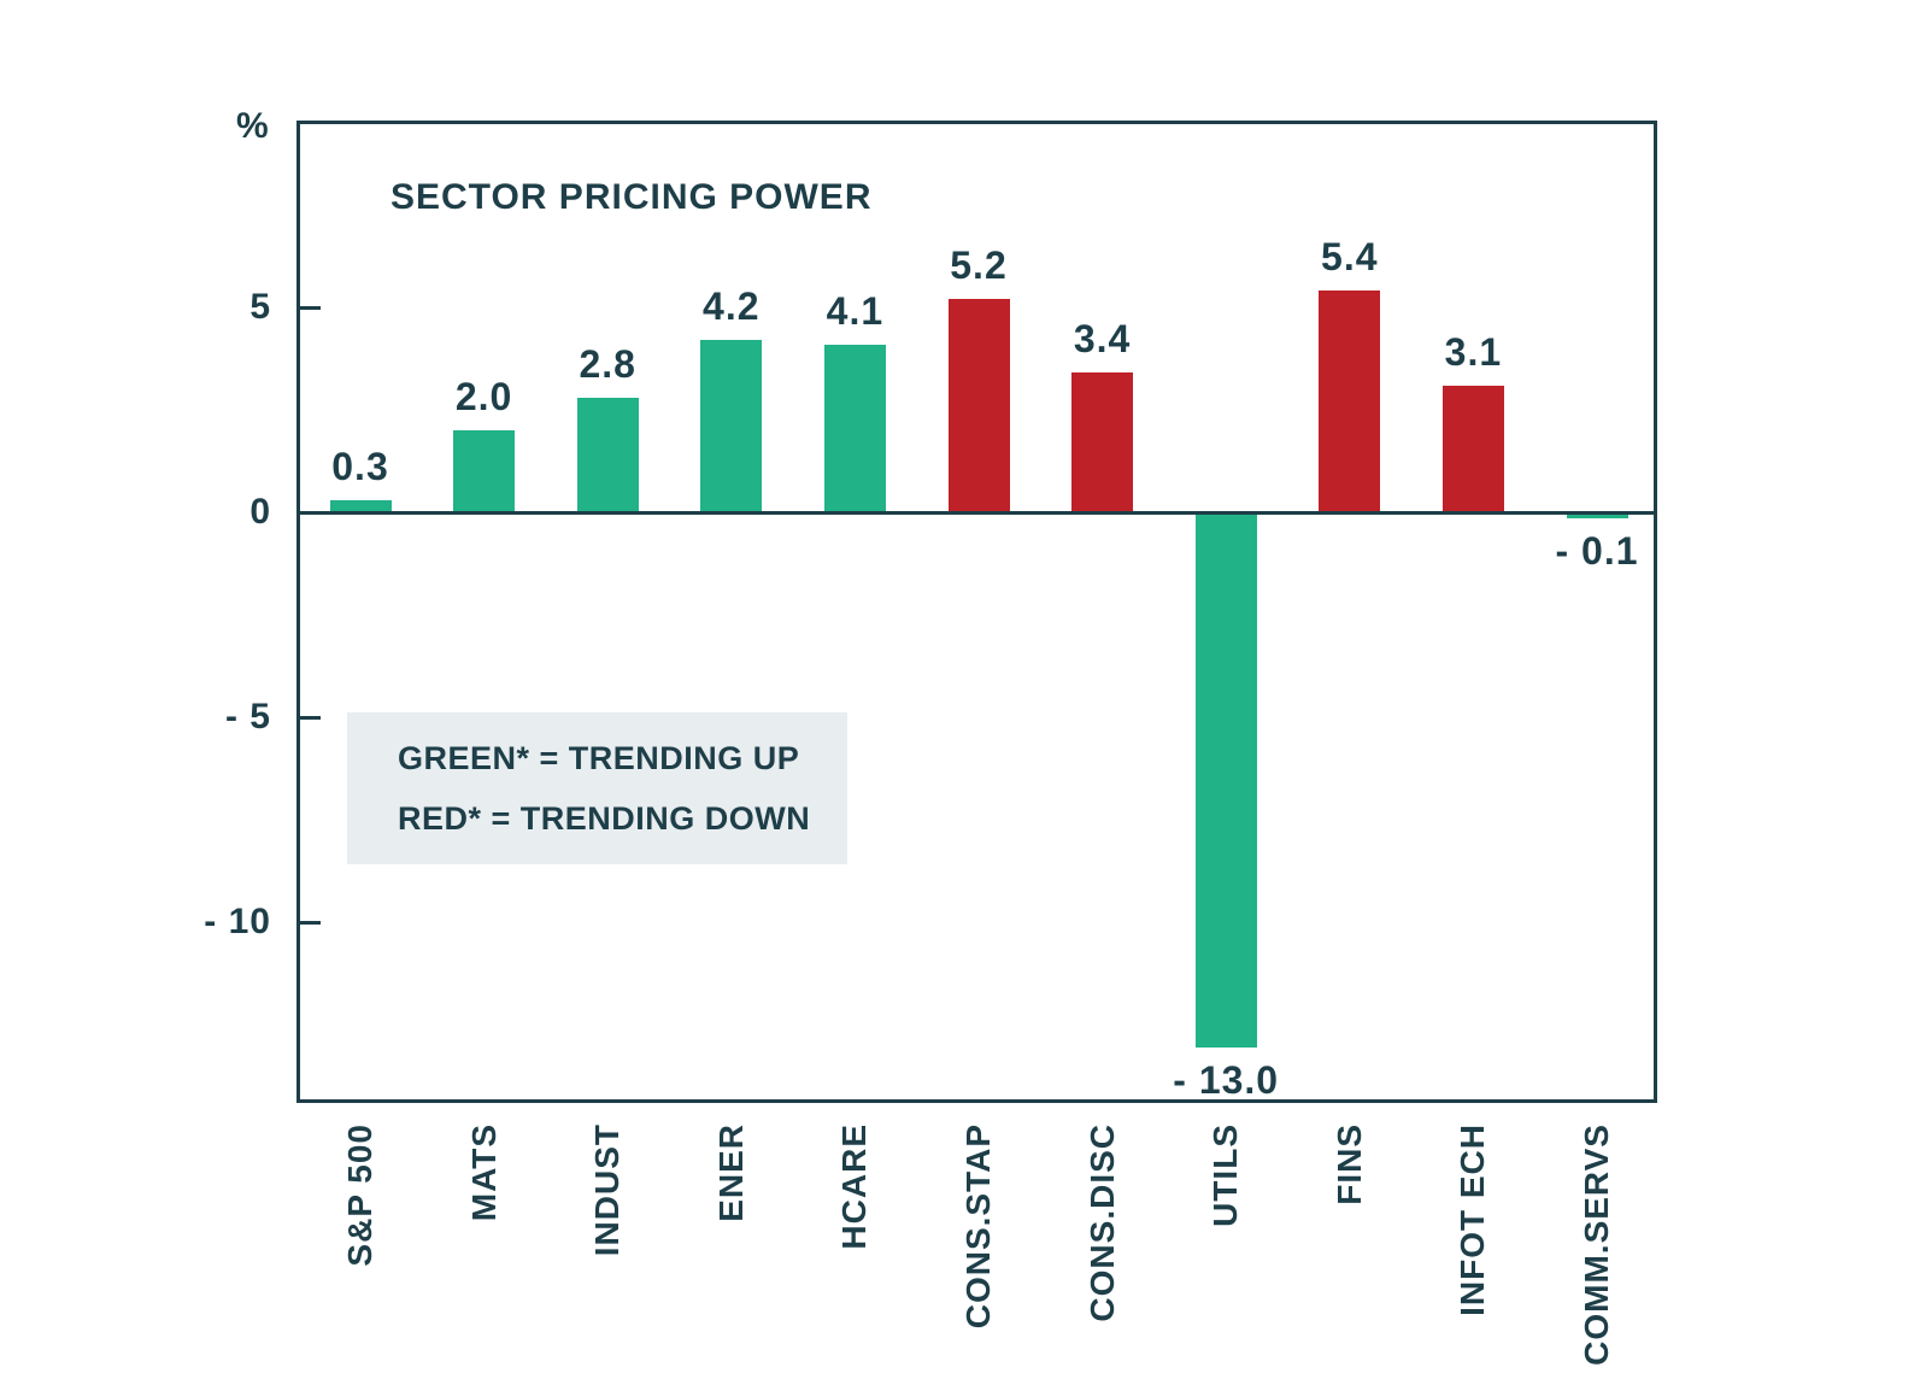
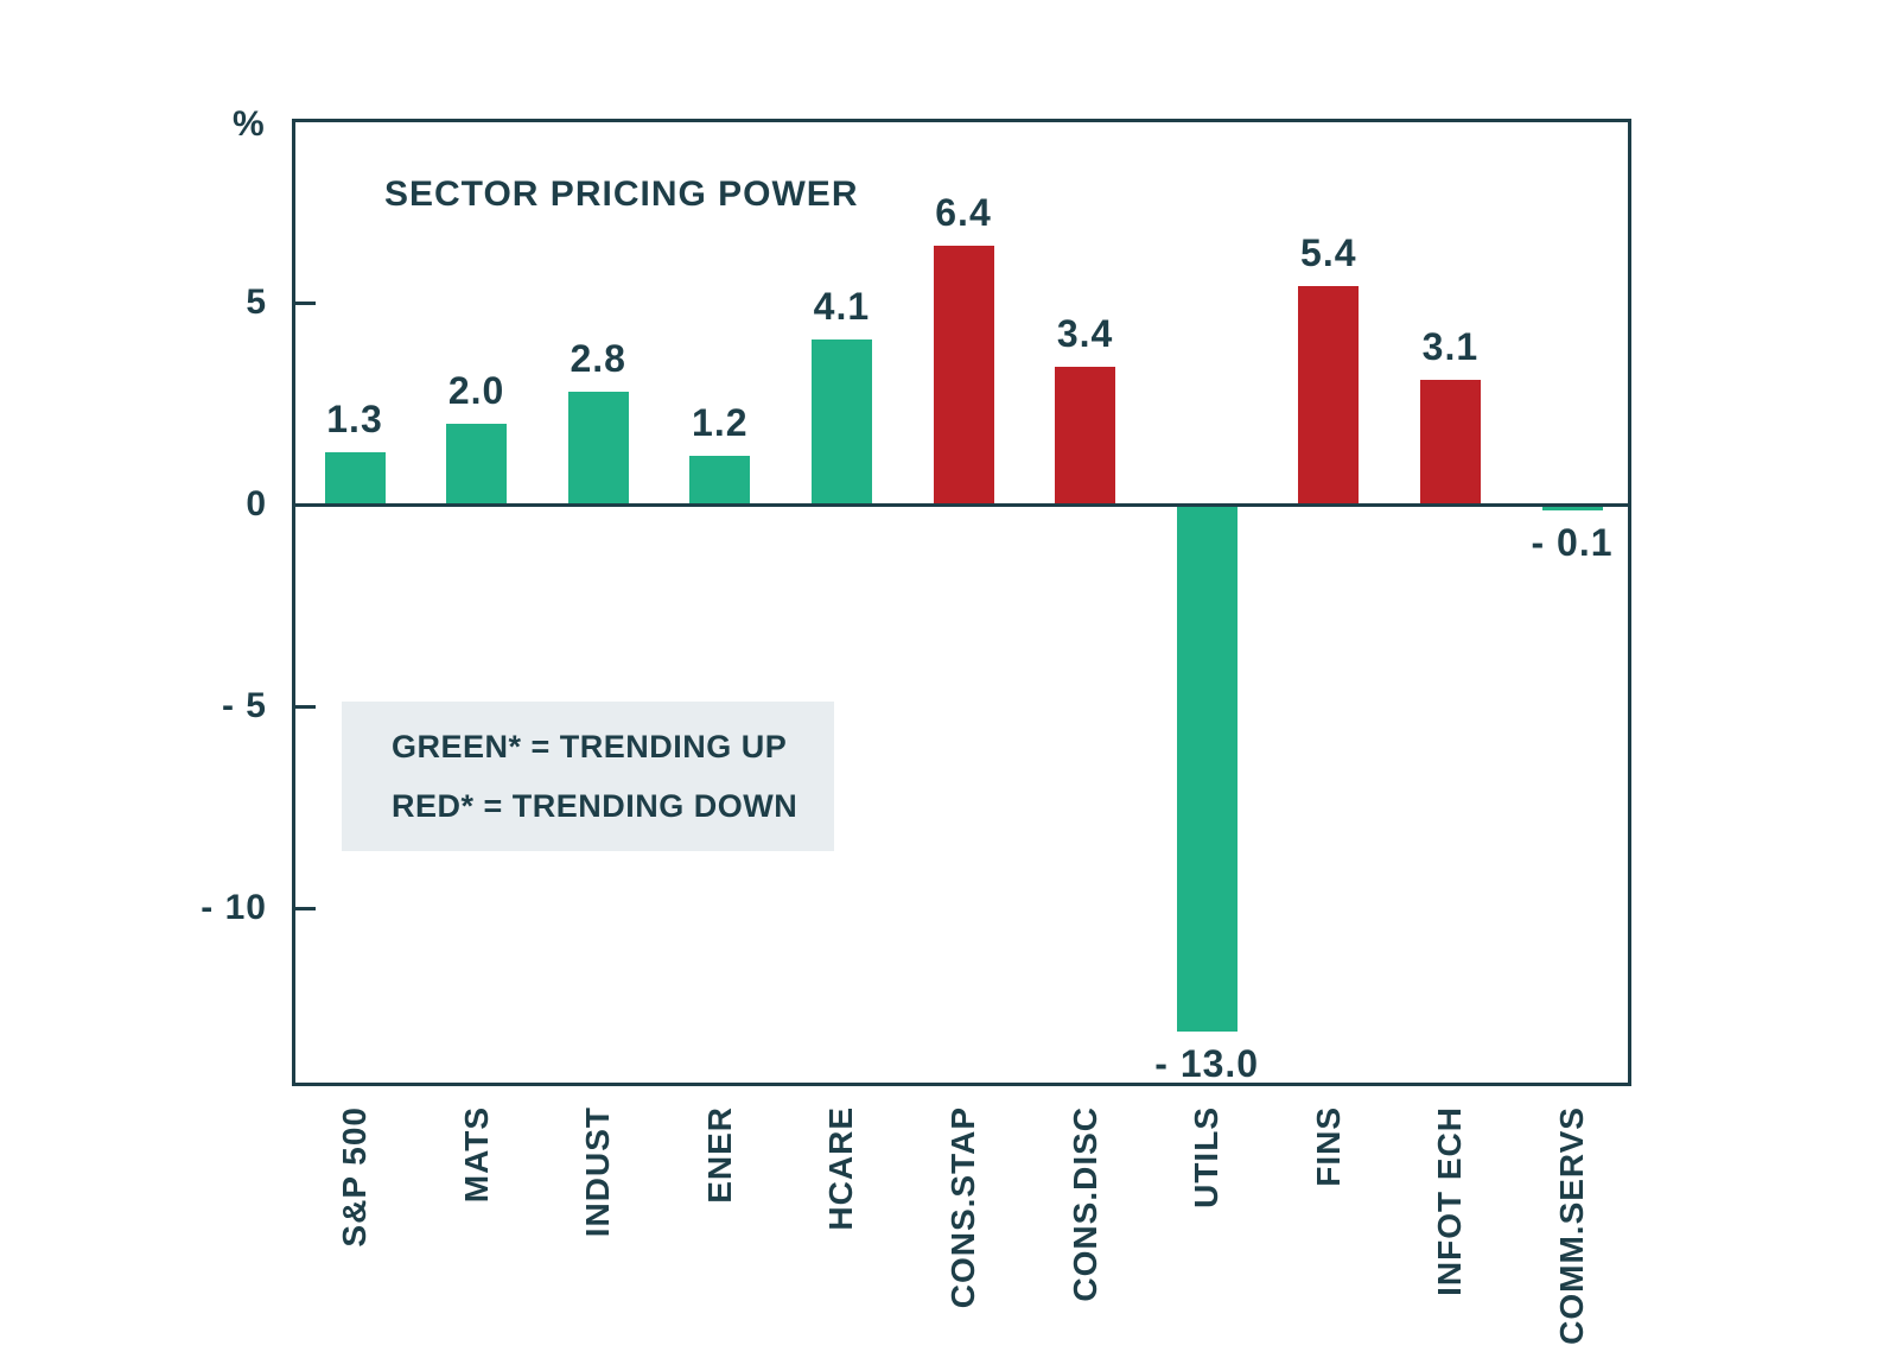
S&P 500: 0.3 -> 1.3
ENER: 4.2 -> 1.2
CONS.STAP: 5.2 -> 6.4
